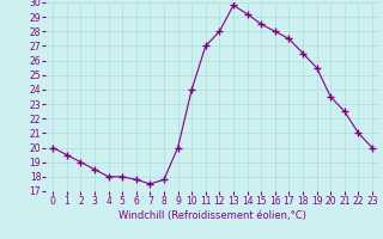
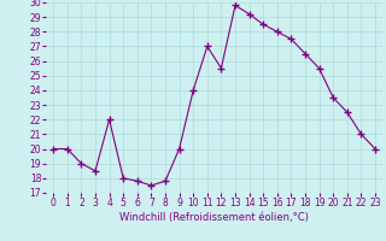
1: 19.5 -> 20.0
4: 18.0 -> 22.0
12: 28.0 -> 25.5
